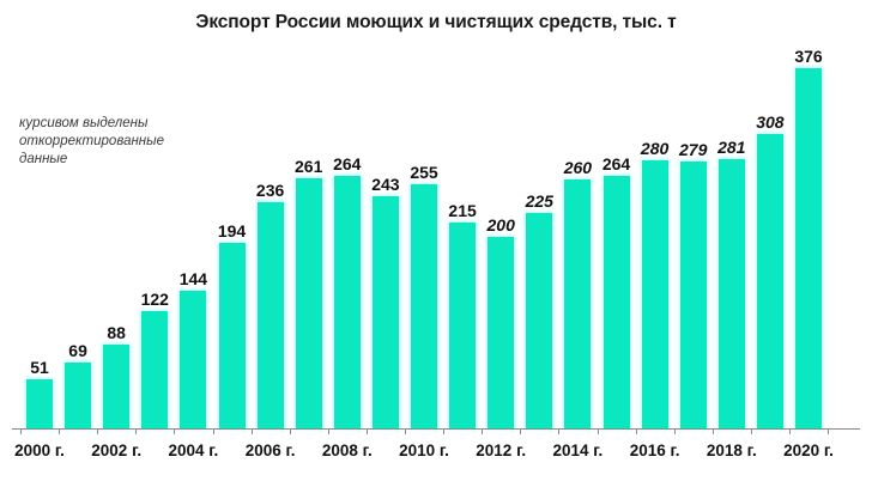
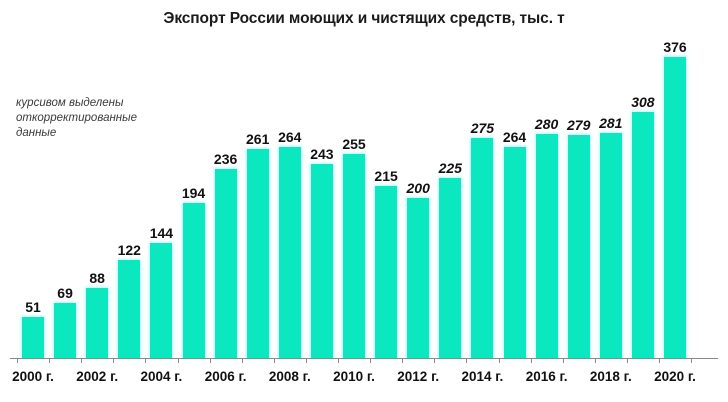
2014 г.: 260 -> 275
